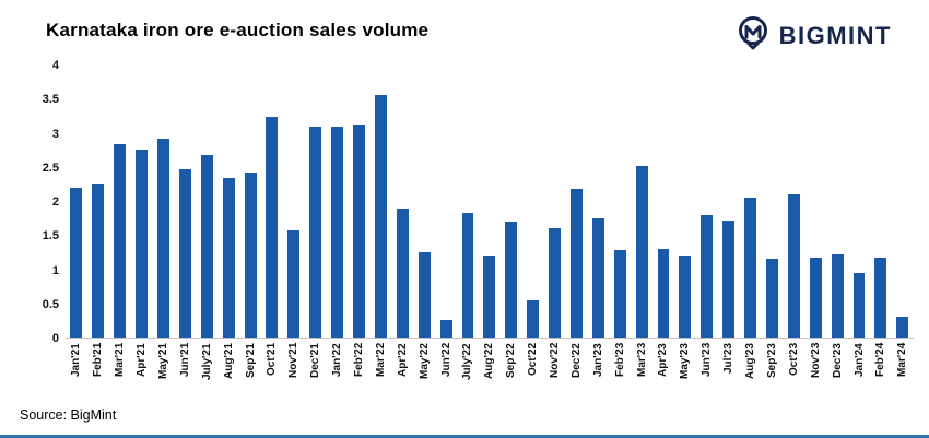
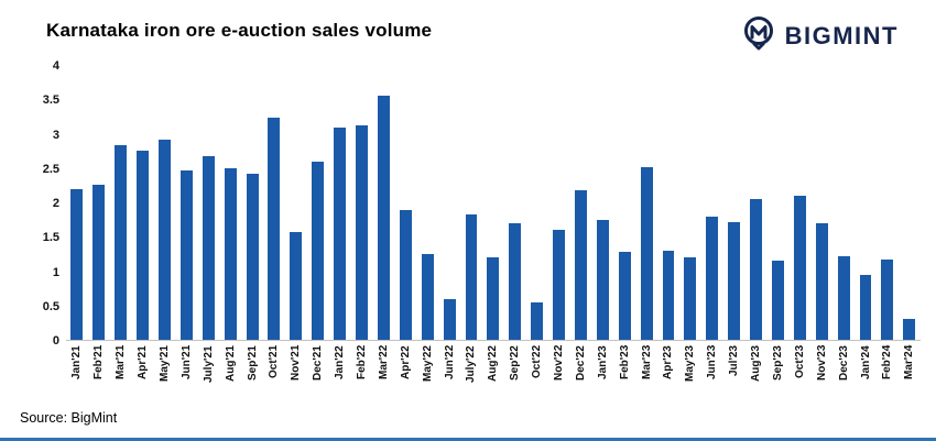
Aug'21: 2.4 -> 2.5
Dec'21: 3.1 -> 2.6
Jun'22: 0.2 -> 0.6
Nov'23: 1.2 -> 1.7
